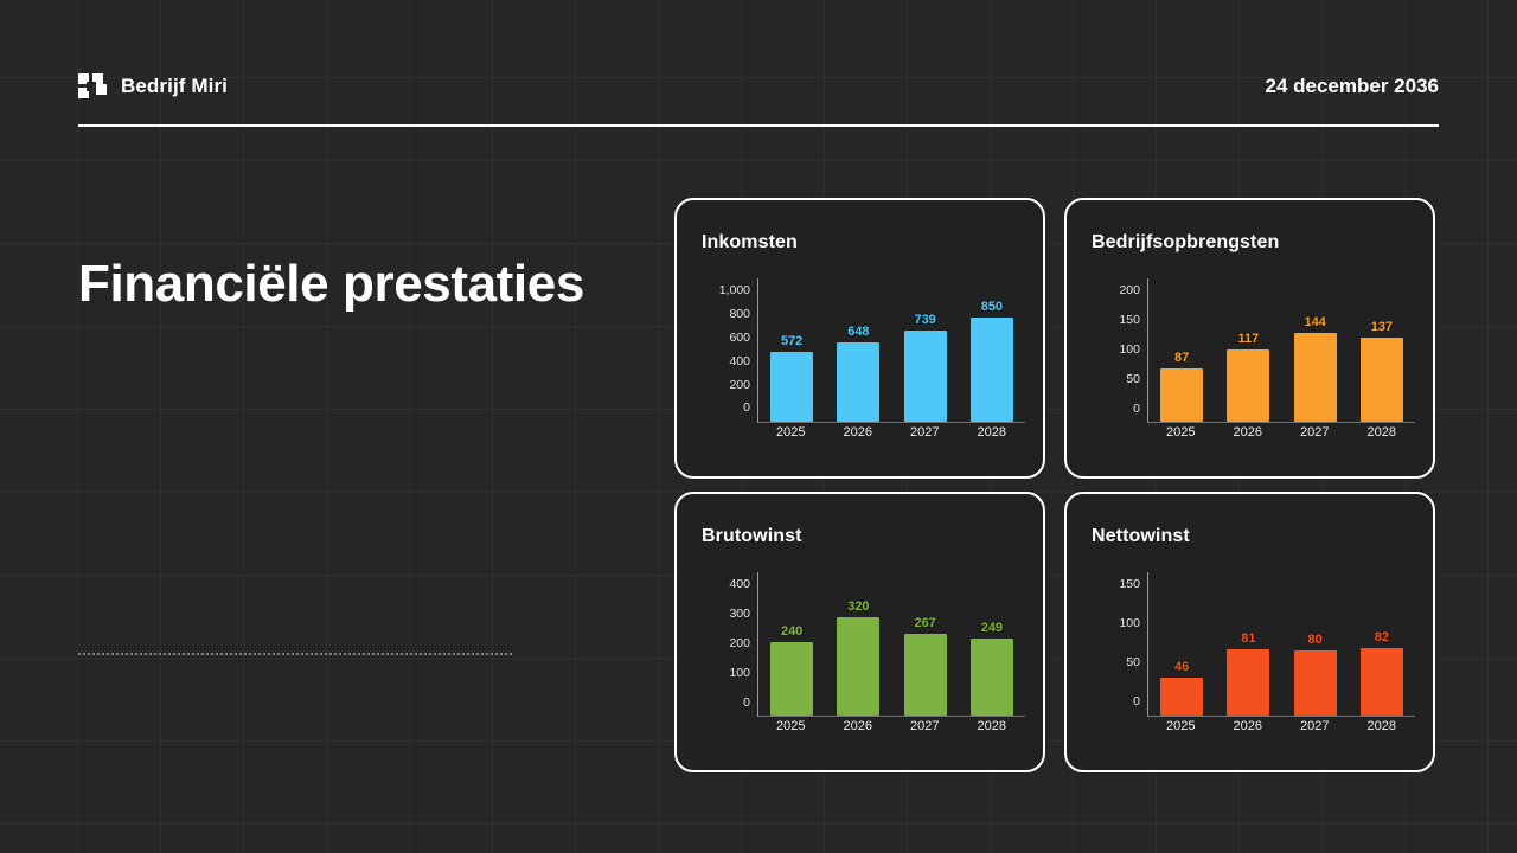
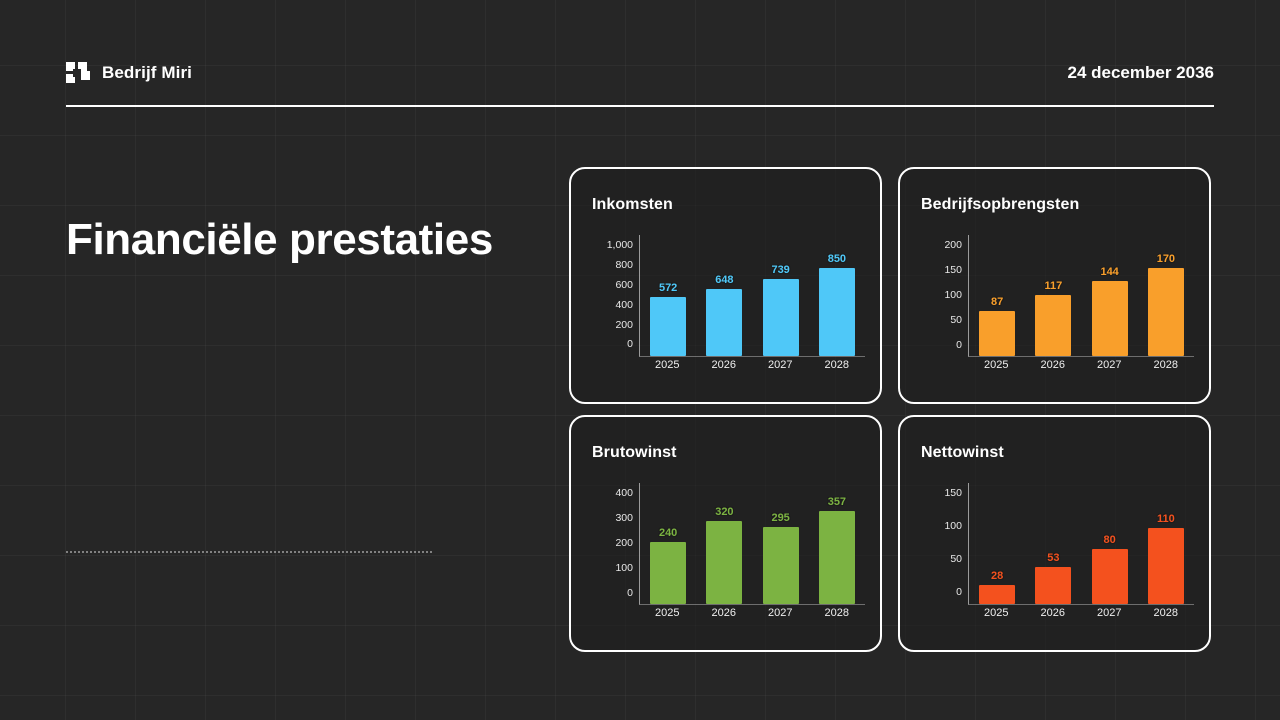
Bedrijfsopbrengsten/2028: 137 -> 170
Brutowinst/2027: 267 -> 295
Brutowinst/2028: 249 -> 357
Nettowinst/2025: 46 -> 28
Nettowinst/2026: 81 -> 53
Nettowinst/2028: 82 -> 110
